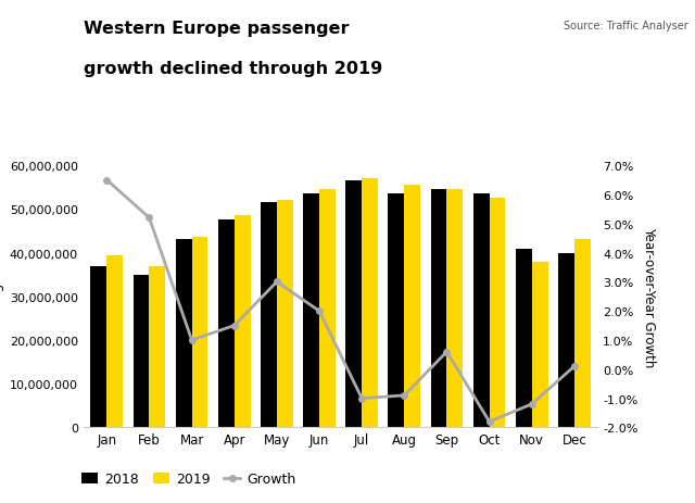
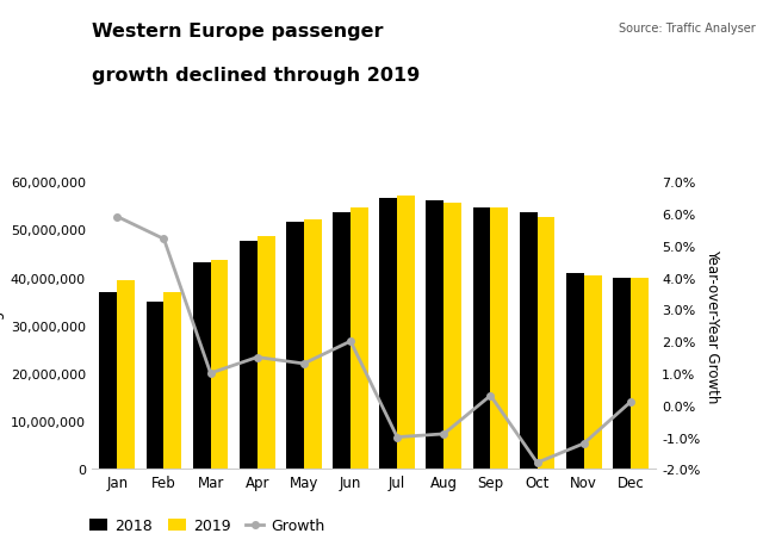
Growth/Jan: 6.5% -> 5.9%
Growth/May: 3.0% -> 1.3%
2018/Aug: 53,500,000 -> 56,000,000
Growth/Sep: 0.6% -> 0.3%
2019/Nov: 38,000,000 -> 40,500,000
2019/Dec: 43,000,000 -> 40,000,000
